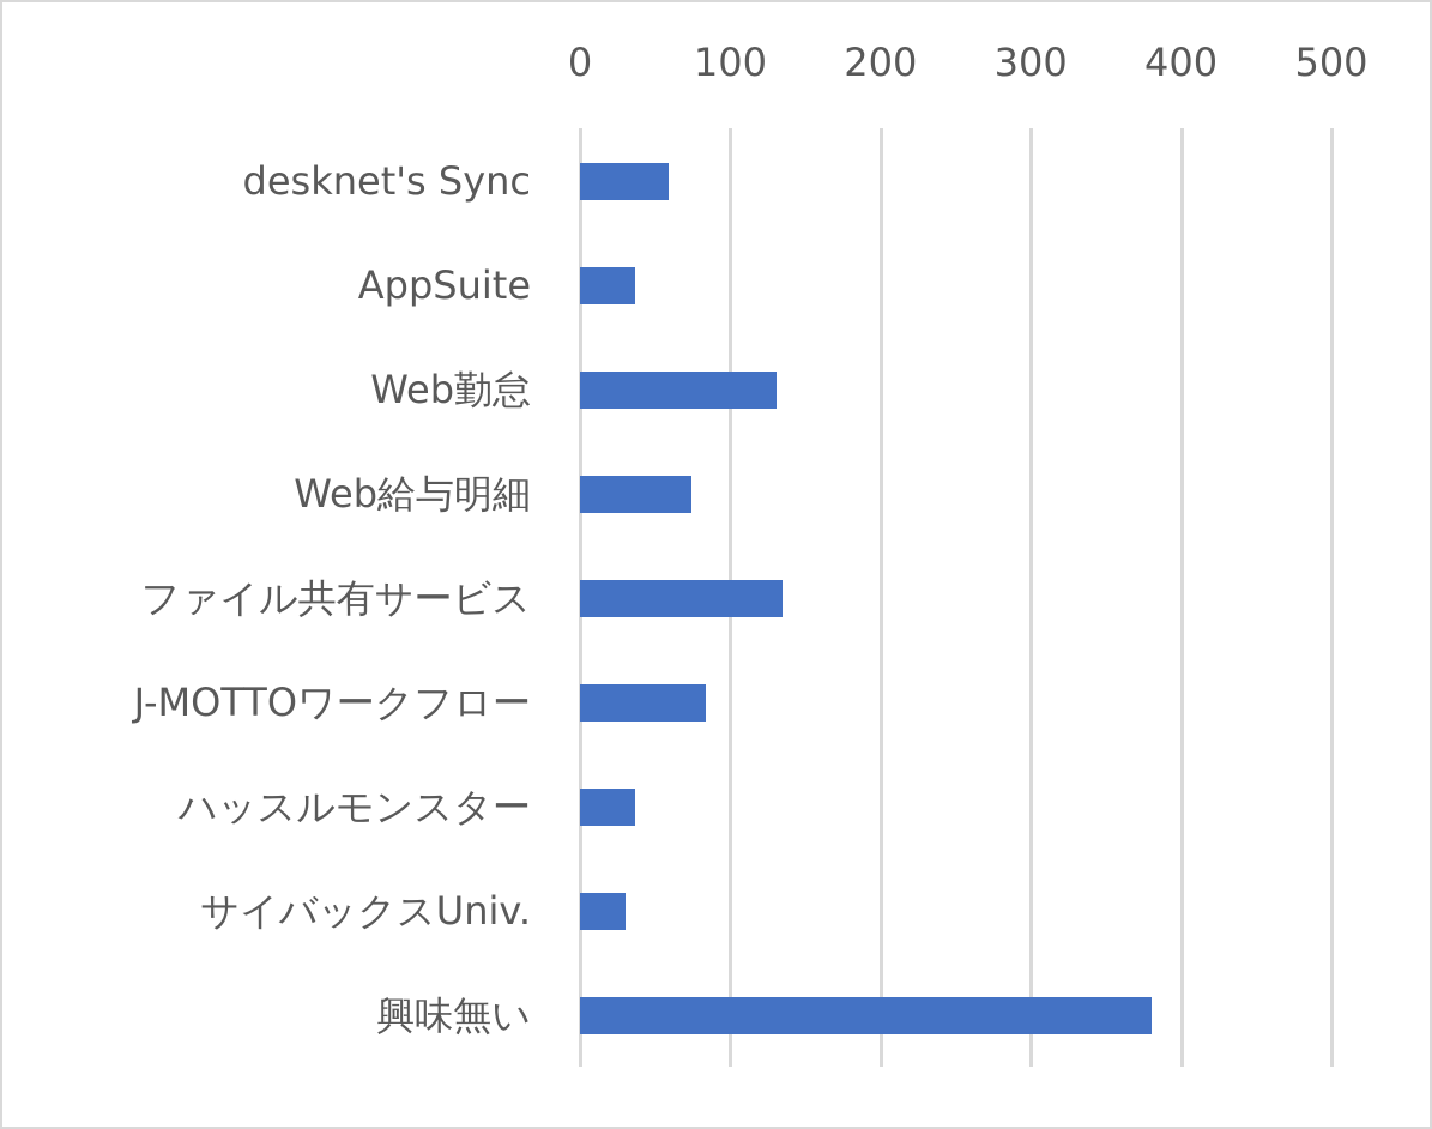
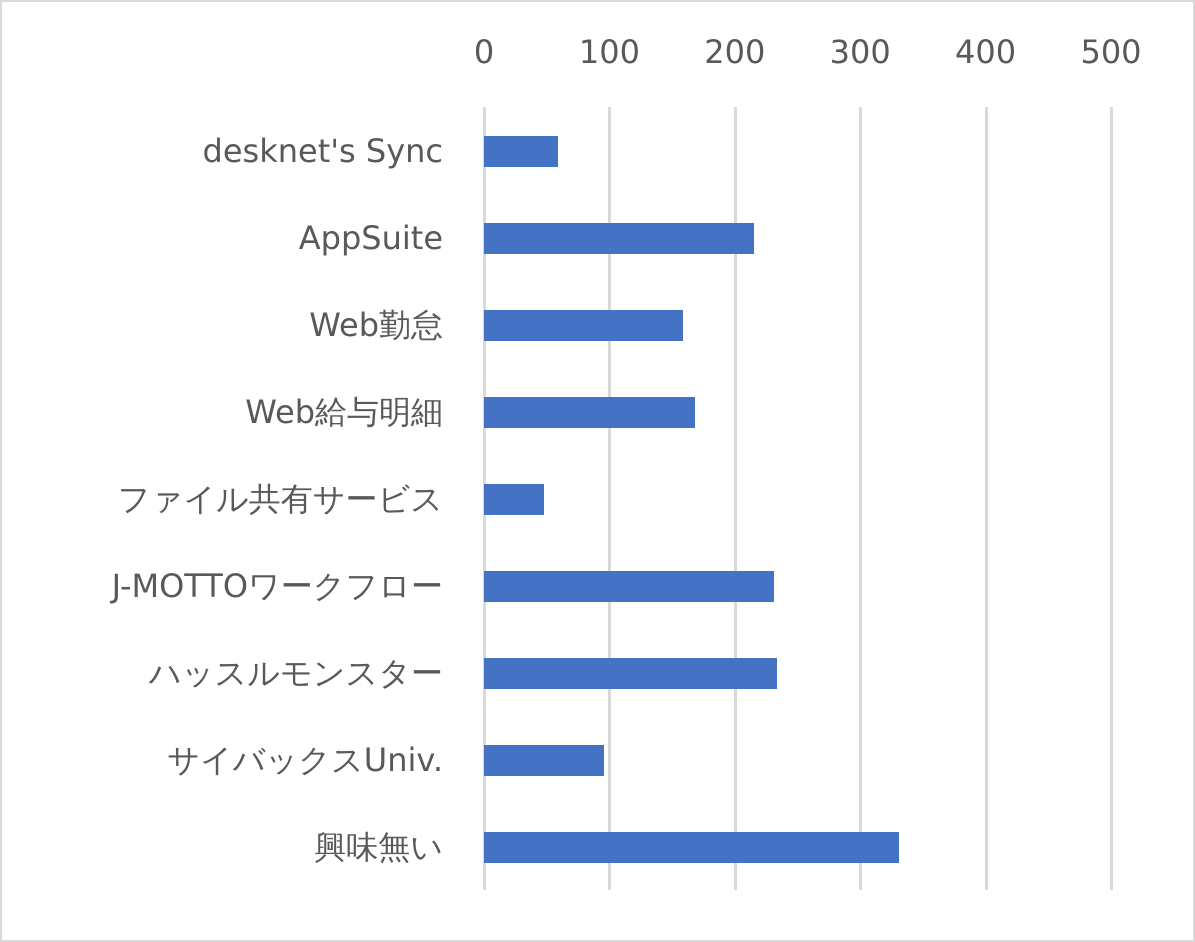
AppSuite: 37 -> 215
Web勤怠: 131 -> 159
Web給与明細: 74 -> 168
ファイル共有サービス: 135 -> 48
J-MOTTOワークフロー: 84 -> 231
ハッスルモンスター: 37 -> 234
サイバックスUniv.: 30 -> 96
興味無い: 380 -> 331
